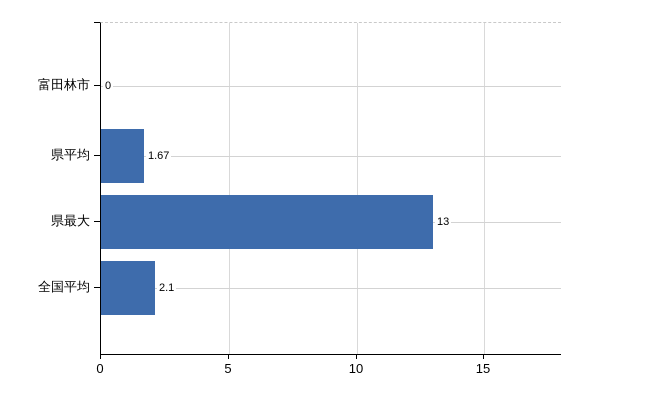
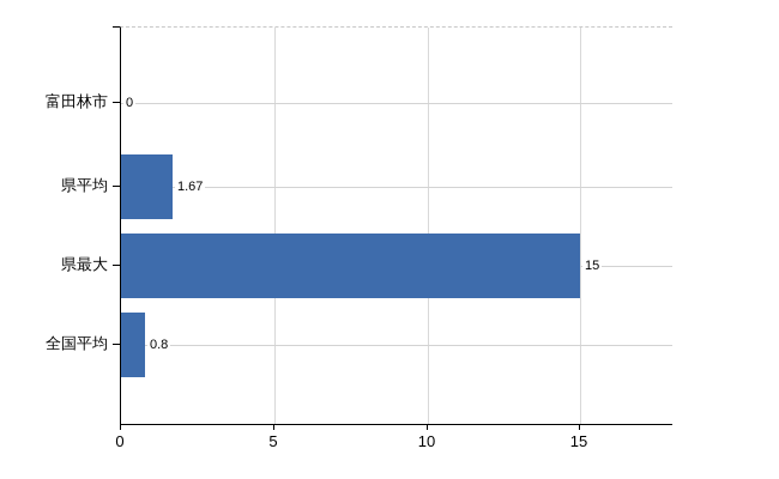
県最大: 13 -> 15
全国平均: 2.1 -> 0.8
